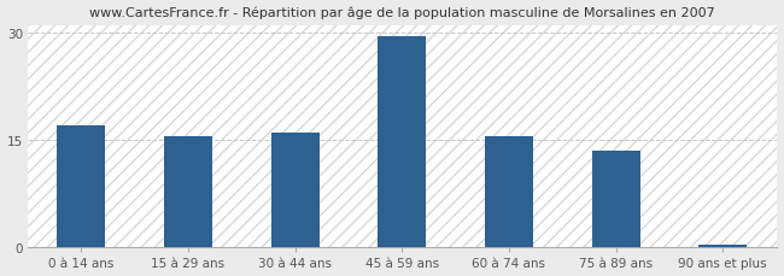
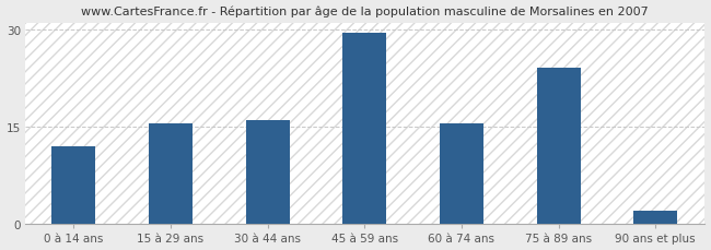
0 à 14 ans: 17.0 -> 12.0
75 à 89 ans: 13.5 -> 24.2
90 ans et plus: 0.3 -> 2.0
